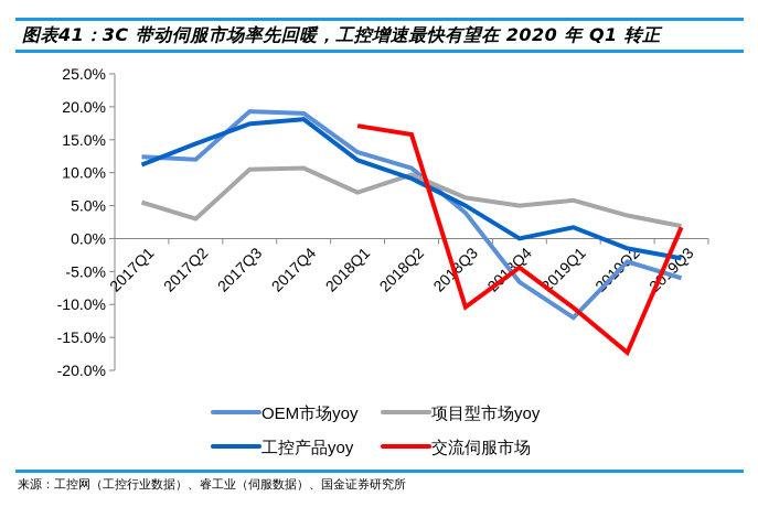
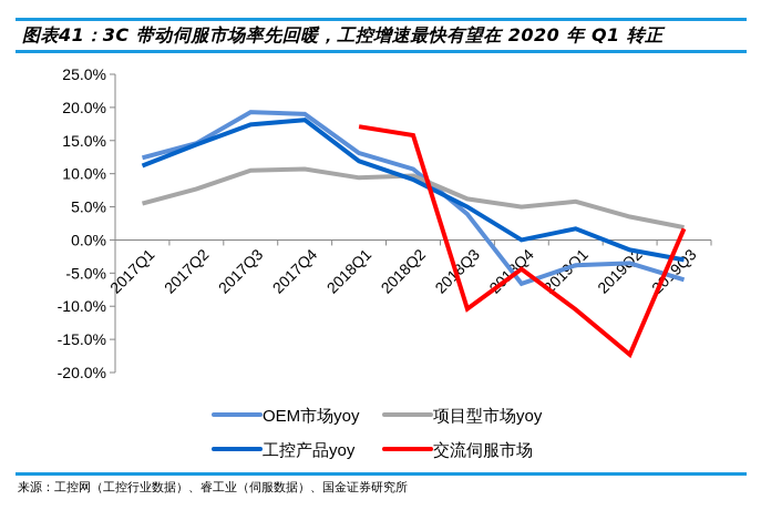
OEM市场yoy/2017Q2: 12% -> 15%
项目型市场yoy/2017Q2: 3% -> 8%
项目型市场yoy/2018Q1: 7% -> 9%
OEM市场yoy/2019Q1: -12% -> -4%
